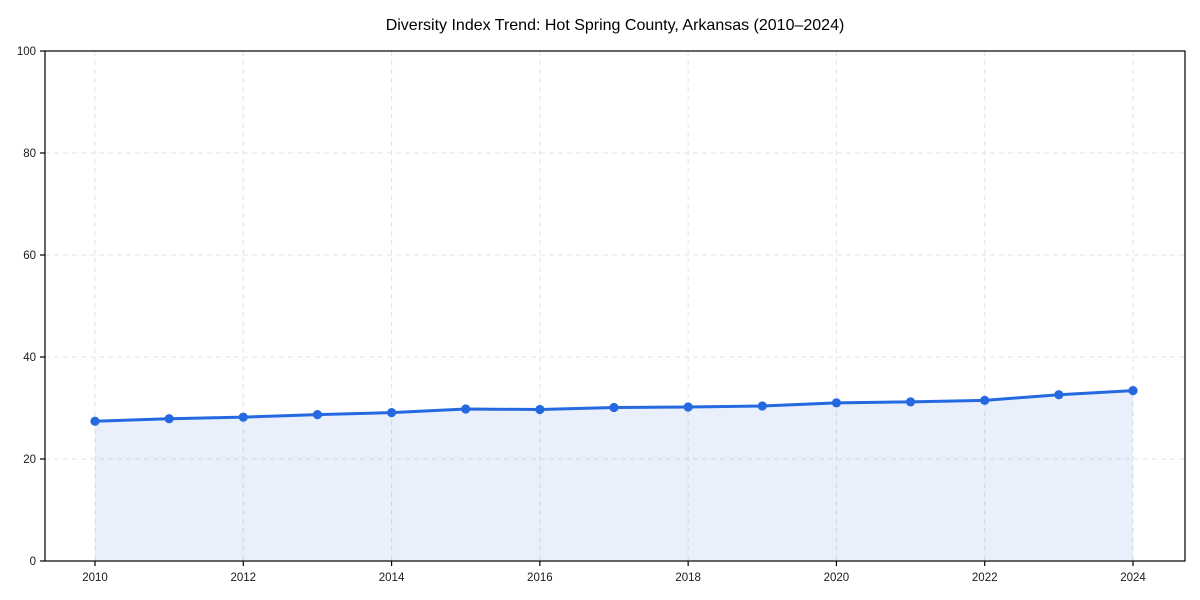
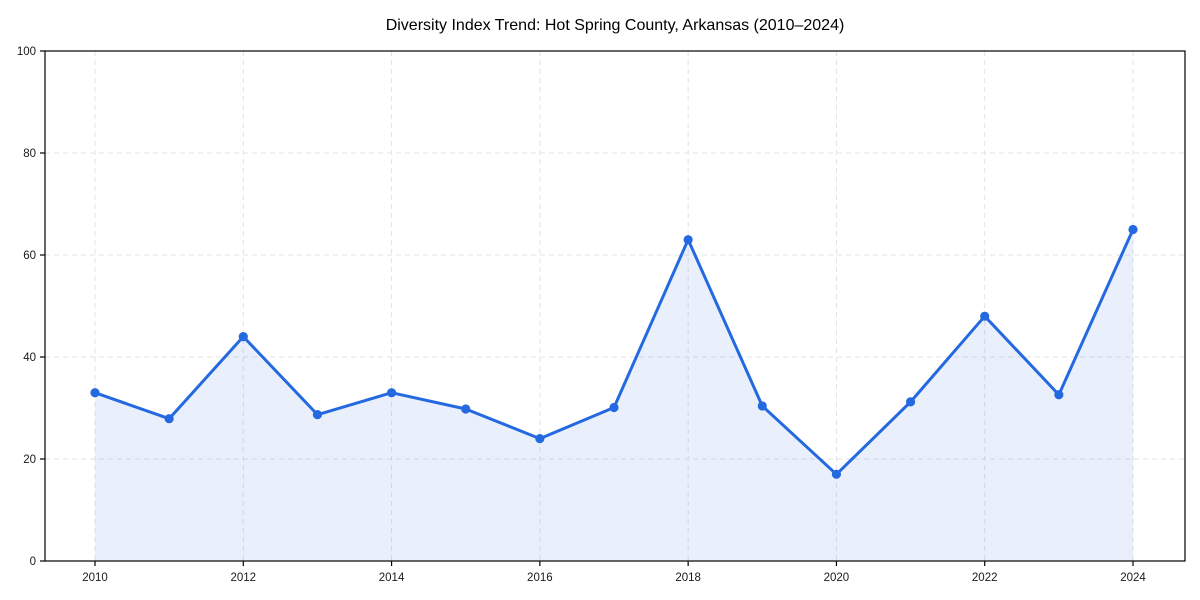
2010: 27 -> 33
2012: 28 -> 44
2014: 29 -> 33
2016: 30 -> 24
2018: 30 -> 63
2020: 31 -> 17
2022: 32 -> 48
2024: 33 -> 65
